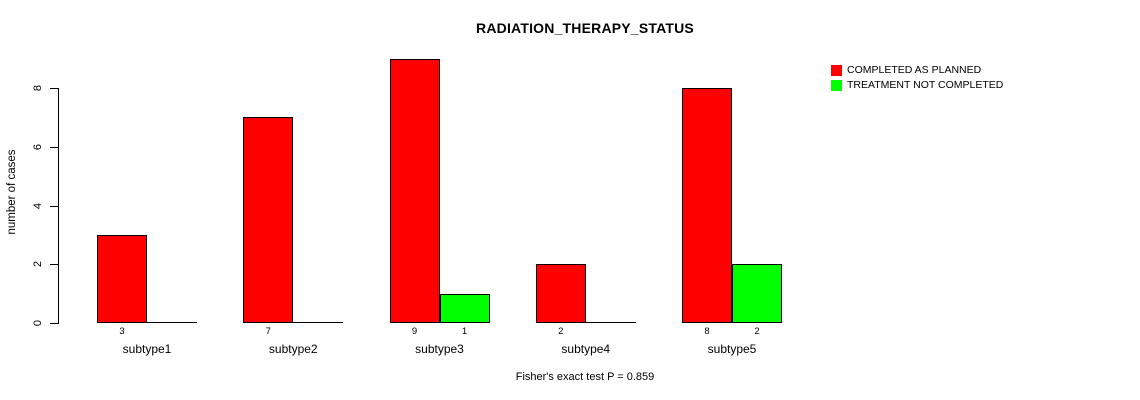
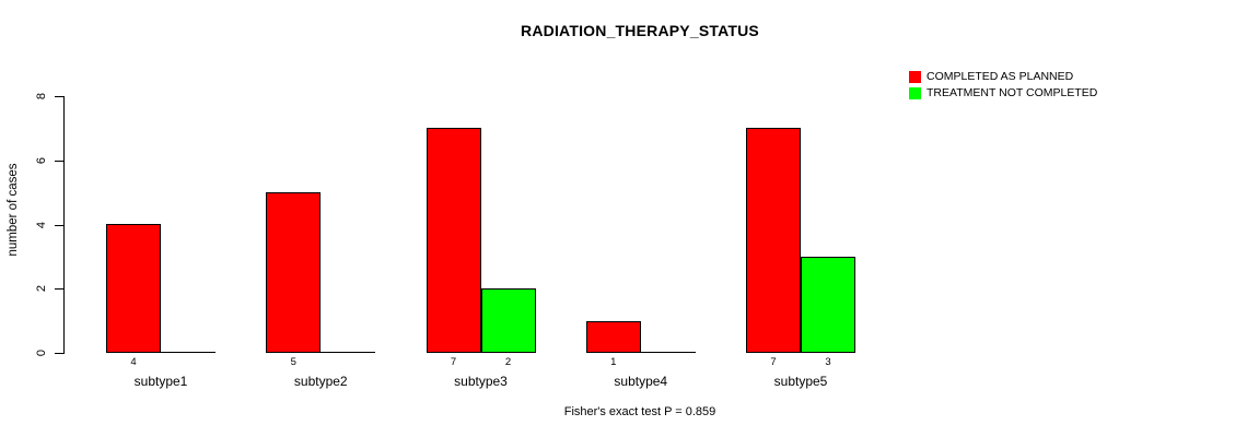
COMPLETED AS PLANNED/subtype1: 3 -> 4
COMPLETED AS PLANNED/subtype2: 7 -> 5
COMPLETED AS PLANNED/subtype3: 9 -> 7
TREATMENT NOT COMPLETED/subtype3: 1 -> 2
COMPLETED AS PLANNED/subtype4: 2 -> 1
COMPLETED AS PLANNED/subtype5: 8 -> 7
TREATMENT NOT COMPLETED/subtype5: 2 -> 3
